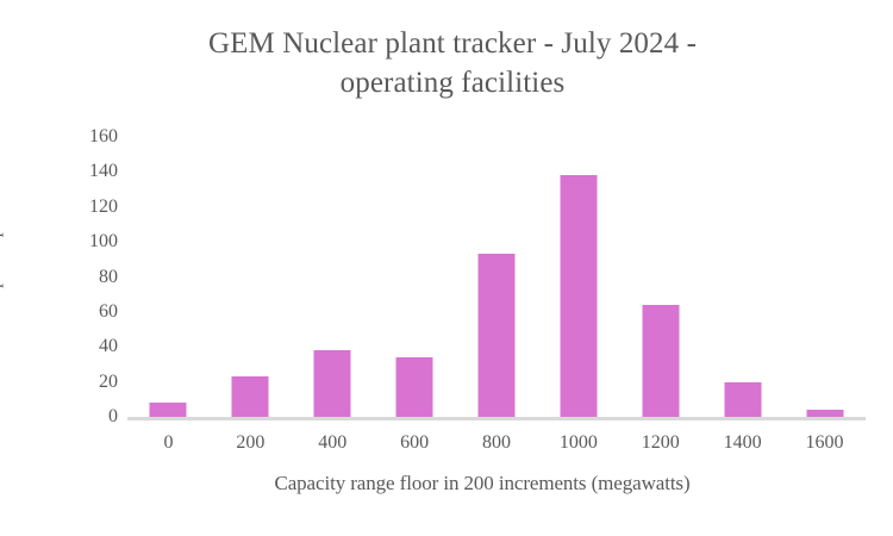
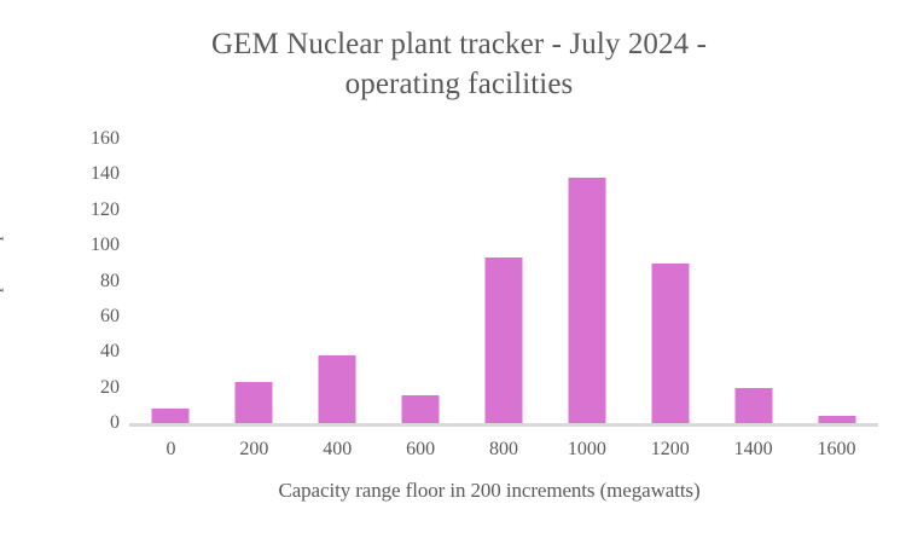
600: 34 -> 16
1200: 64 -> 90
